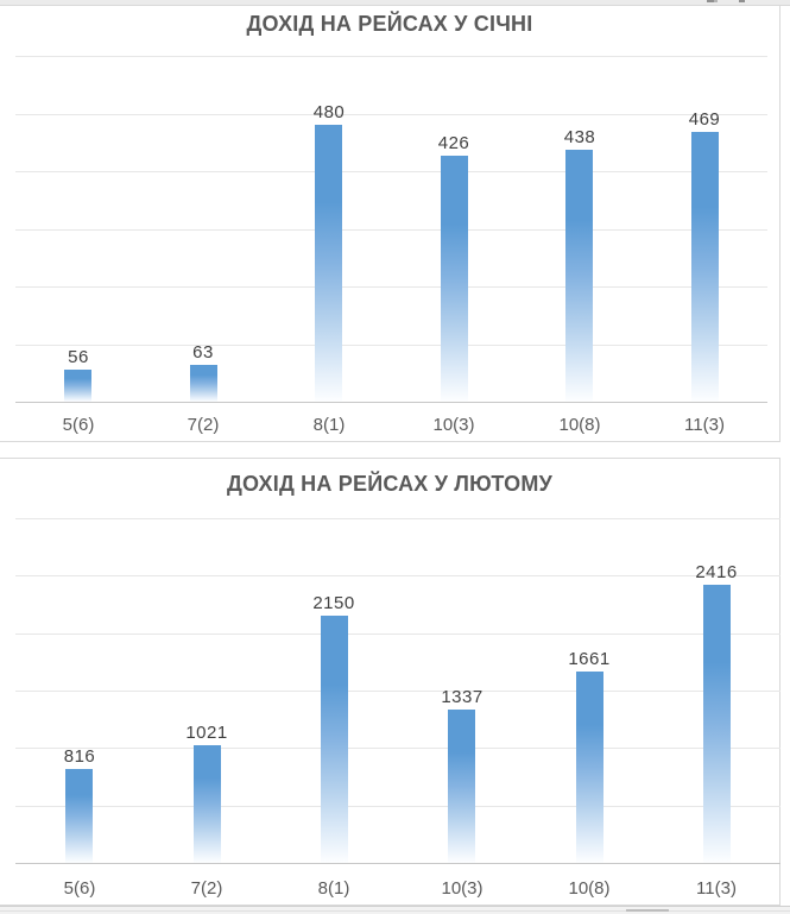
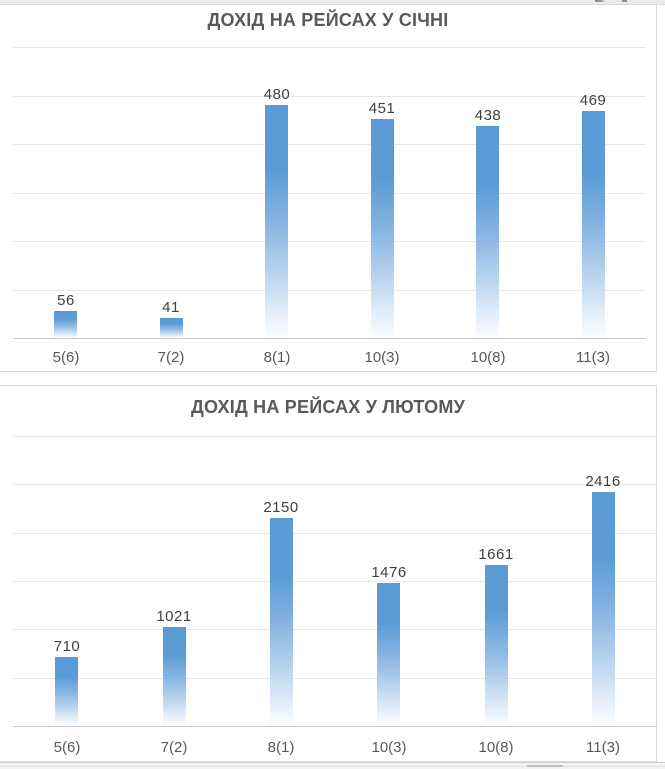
ДОХІД НА РЕЙСАХ У СІЧНІ/7(2): 63 -> 41
ДОХІД НА РЕЙСАХ У СІЧНІ/10(3): 426 -> 451
ДОХІД НА РЕЙСАХ У ЛЮТОМУ/5(6): 816 -> 710
ДОХІД НА РЕЙСАХ У ЛЮТОМУ/10(3): 1337 -> 1476
